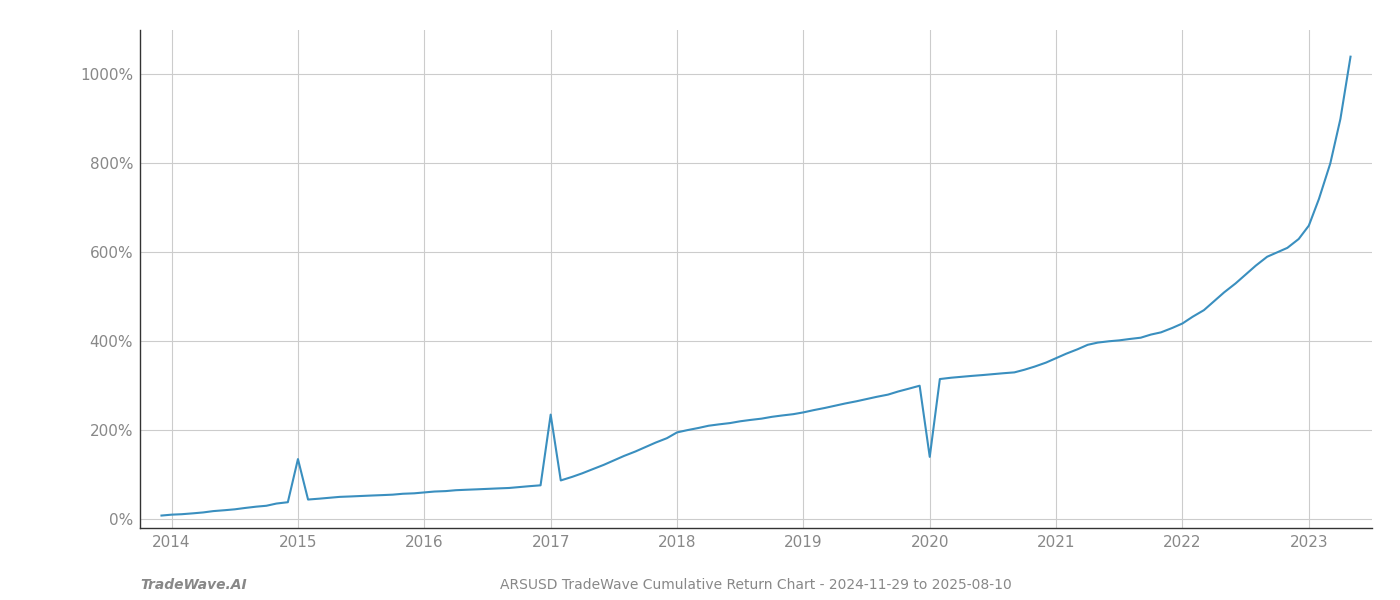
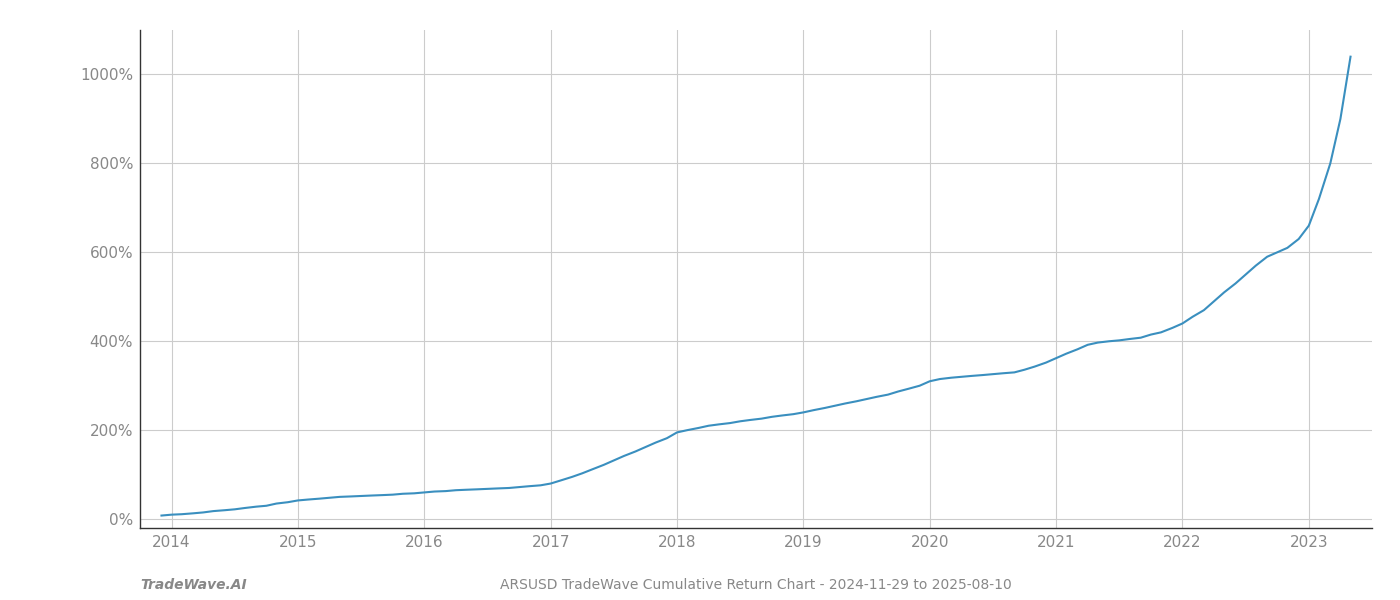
2015: 135% -> 42%
2017: 235% -> 80%
2020: 140% -> 310%
